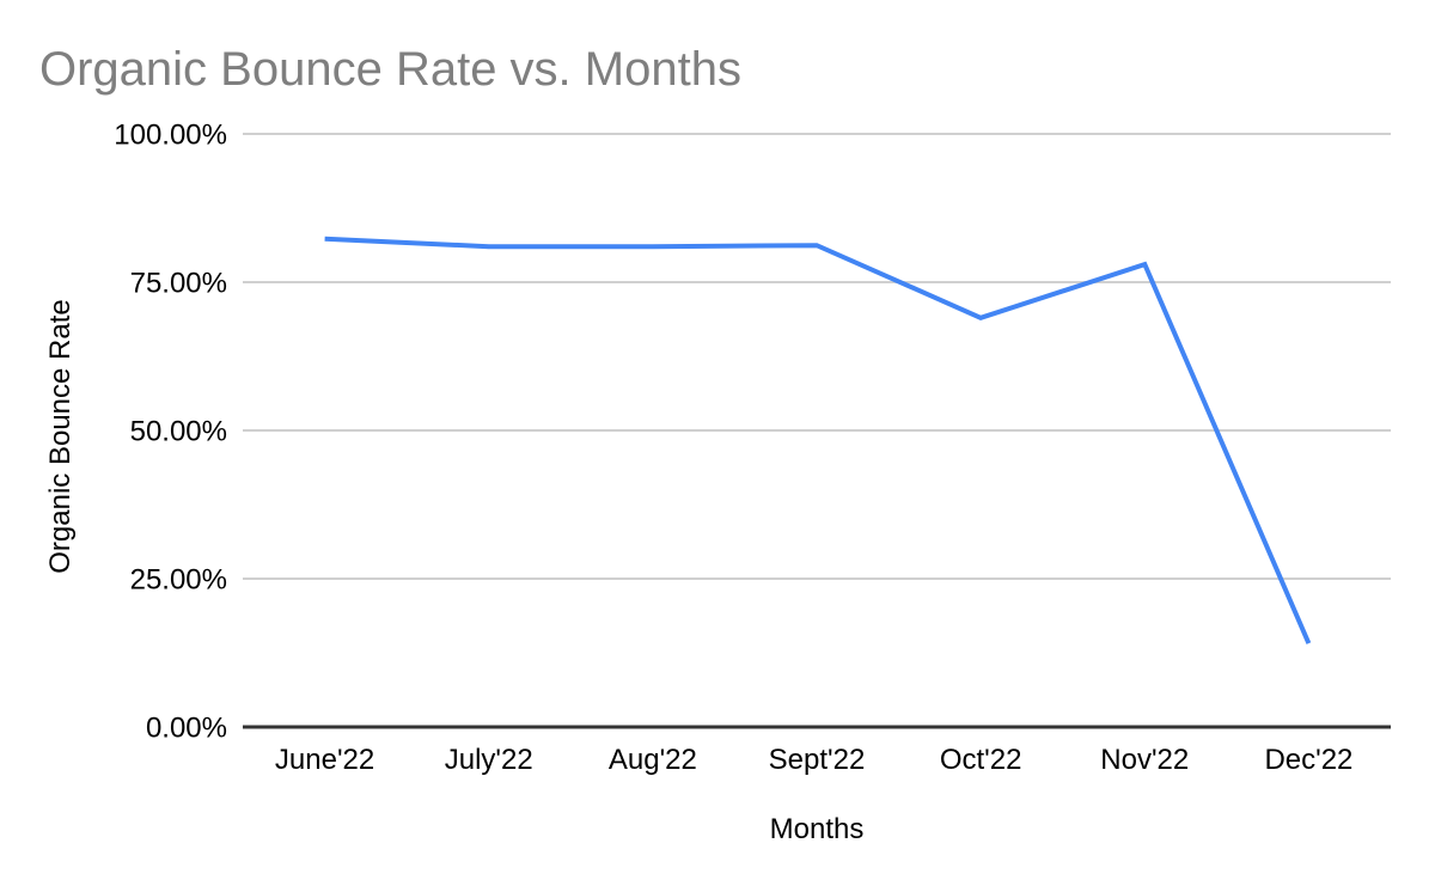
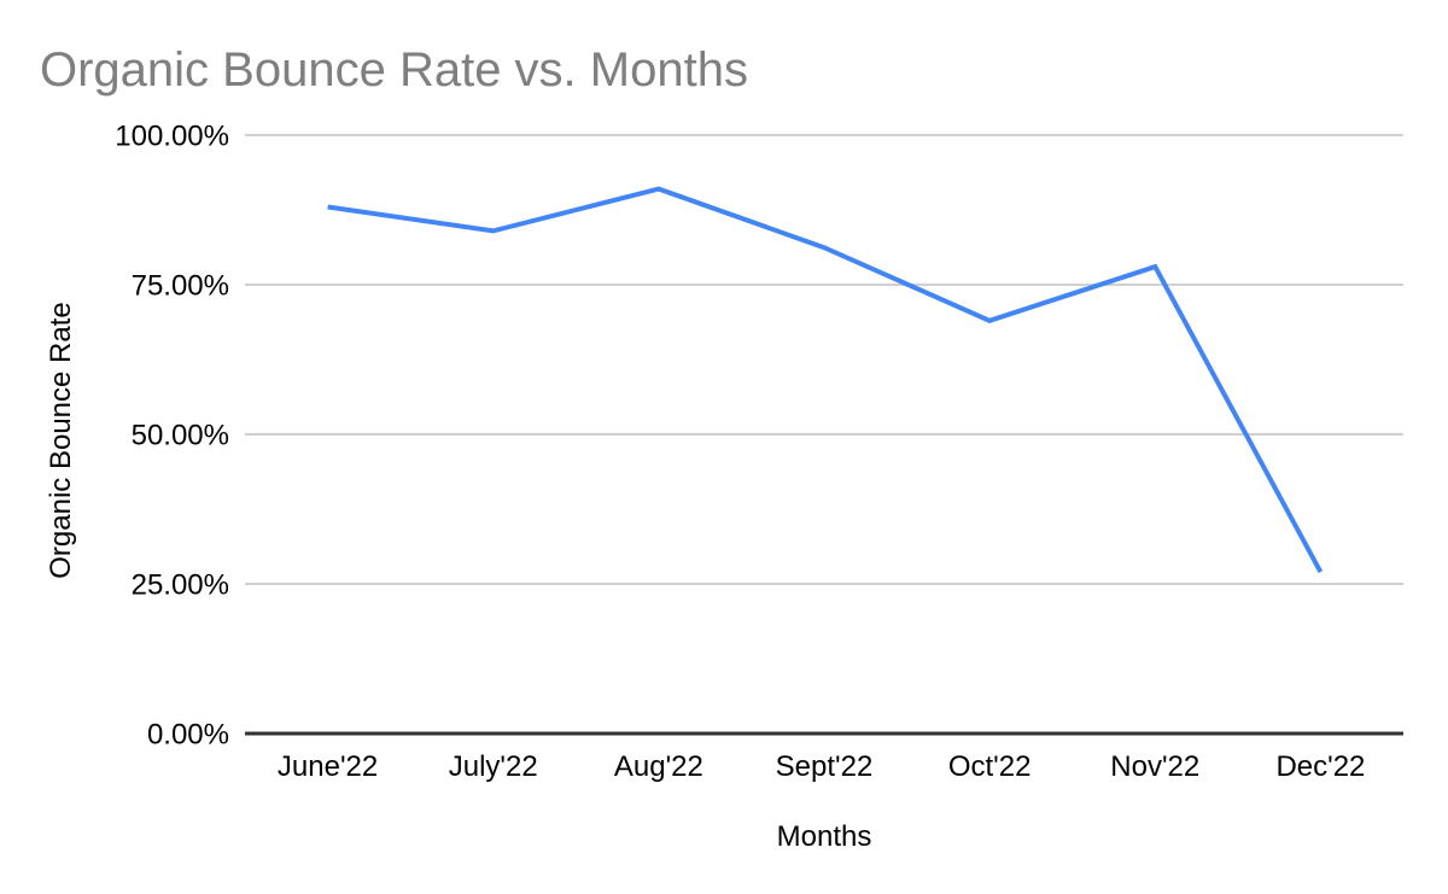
June'22: 82% -> 88%
July'22: 81% -> 84%
Aug'22: 81% -> 91%
Dec'22: 14% -> 27%
